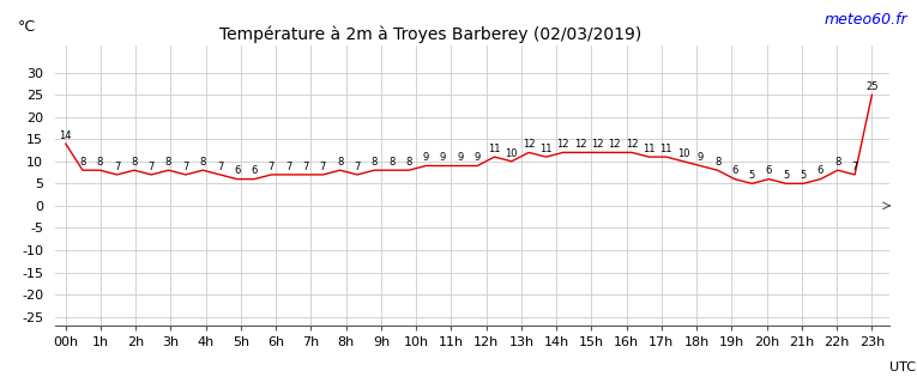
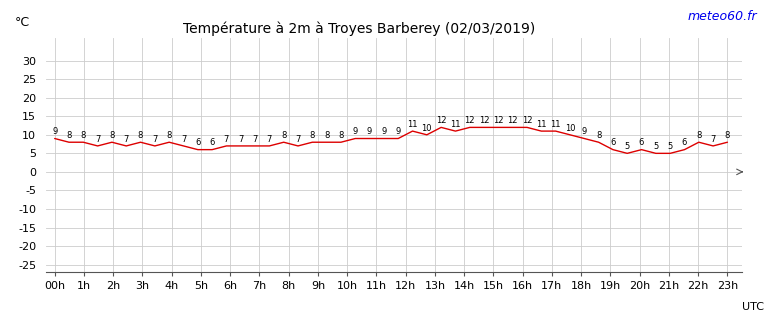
00h: 14 -> 9
23h: 25 -> 8
